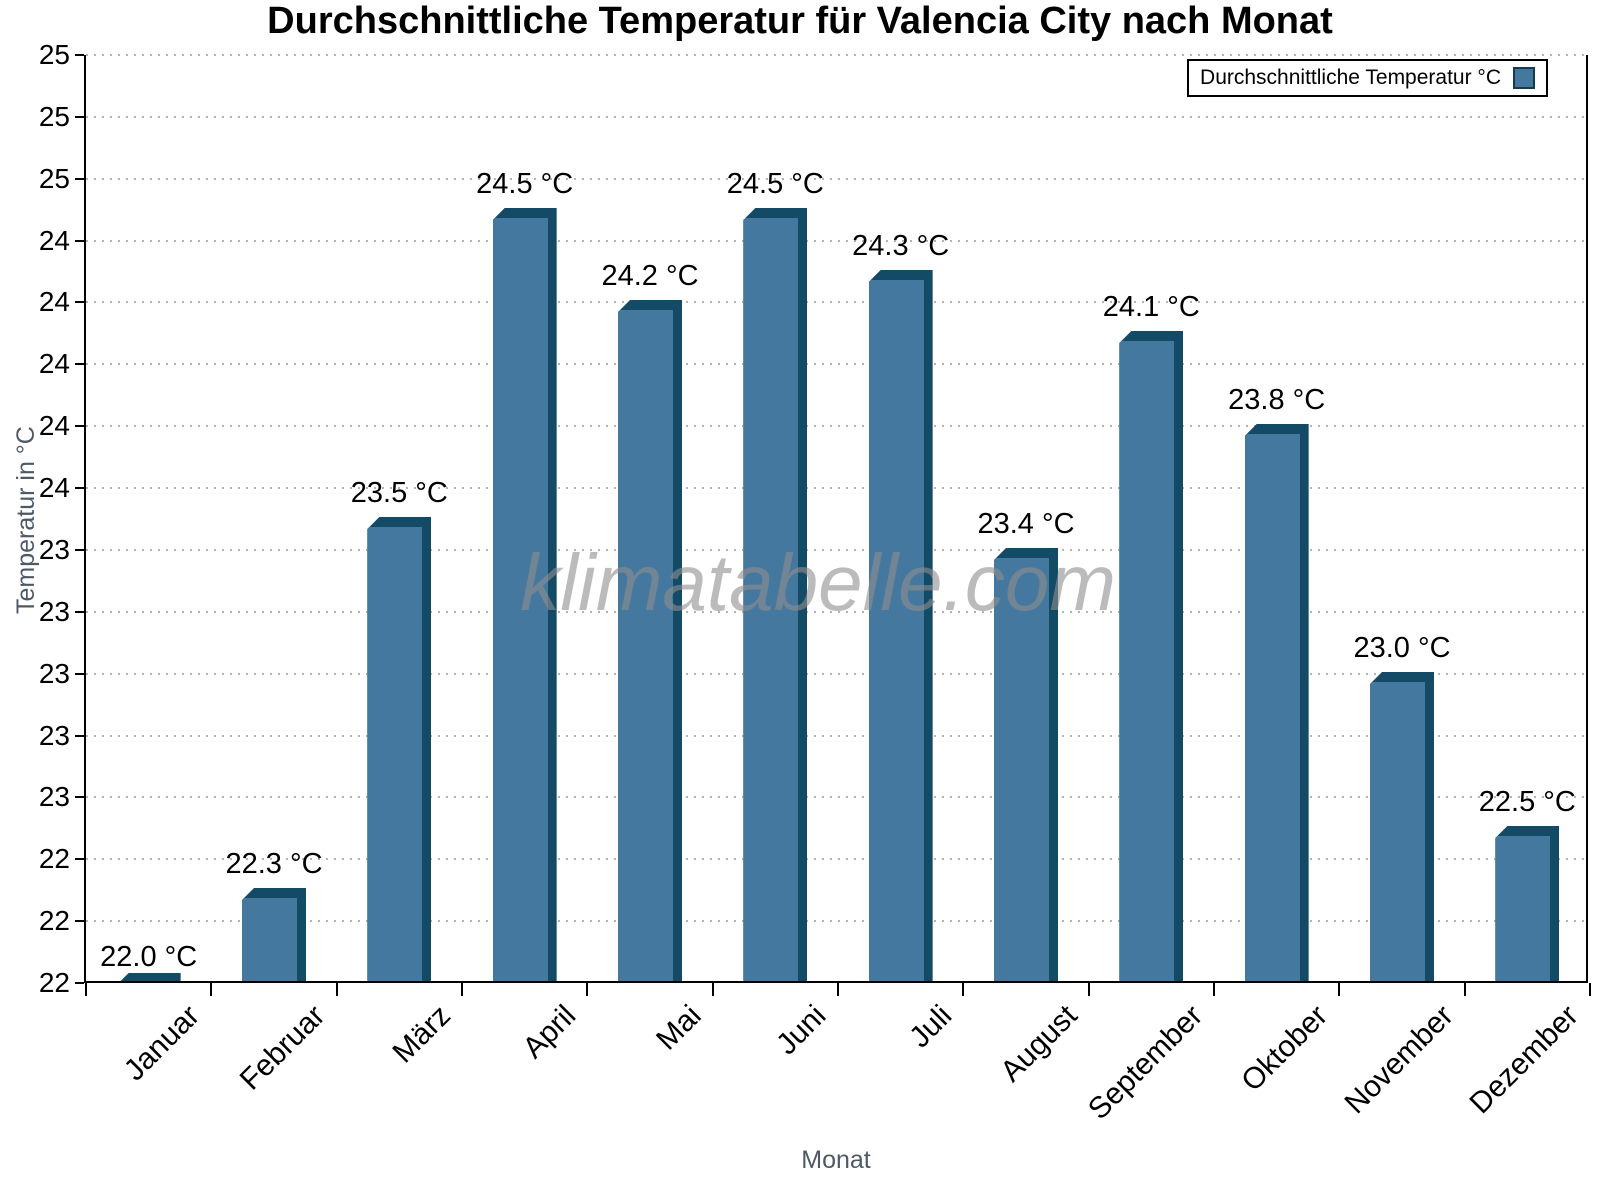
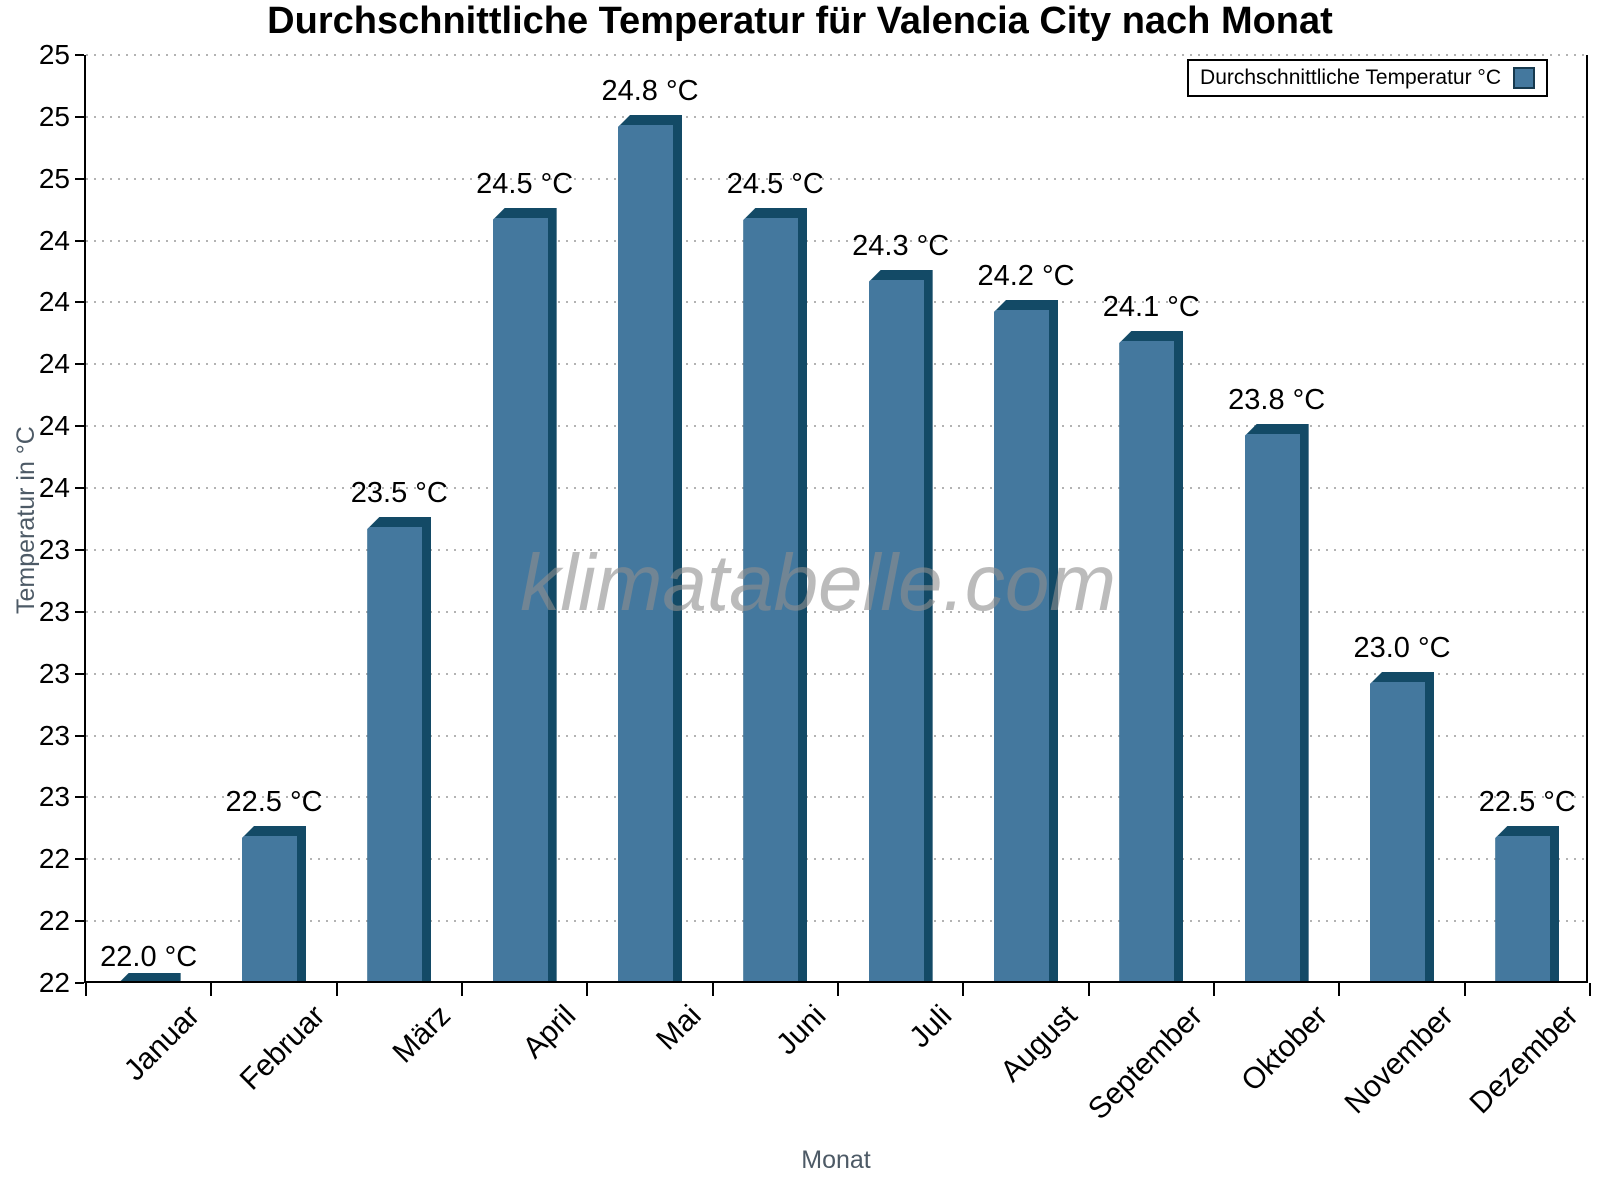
Februar: 22.3 -> 22.5
Mai: 24.2 -> 24.8
August: 23.4 -> 24.2
